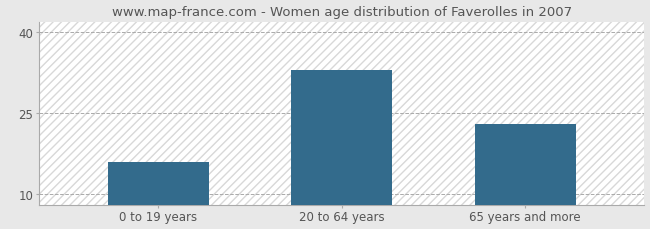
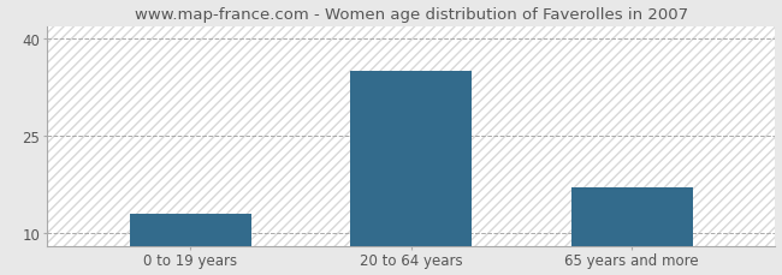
0 to 19 years: 16 -> 13
20 to 64 years: 33 -> 35
65 years and more: 23 -> 17
